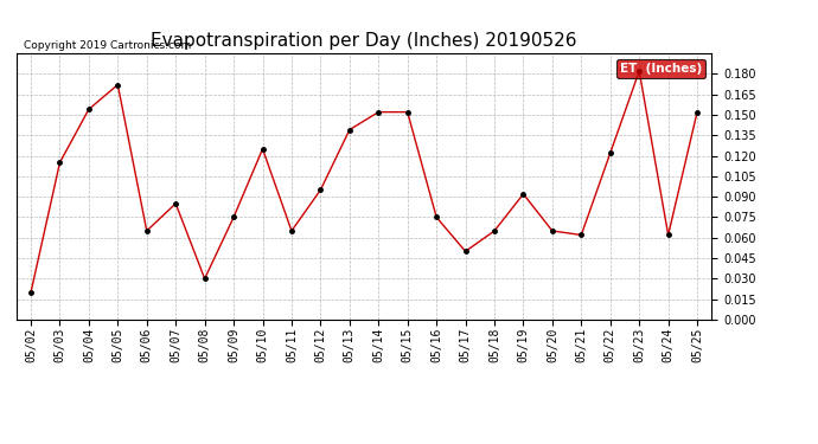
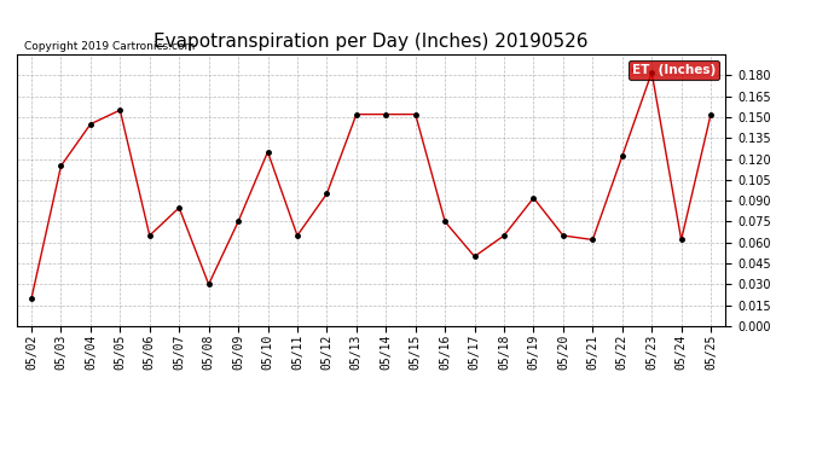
05/04: 0.154 -> 0.145
05/05: 0.172 -> 0.155
05/13: 0.139 -> 0.152
